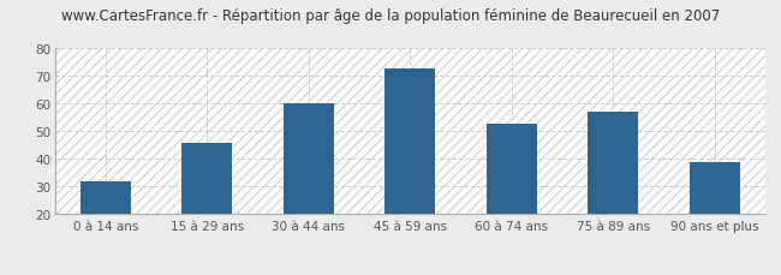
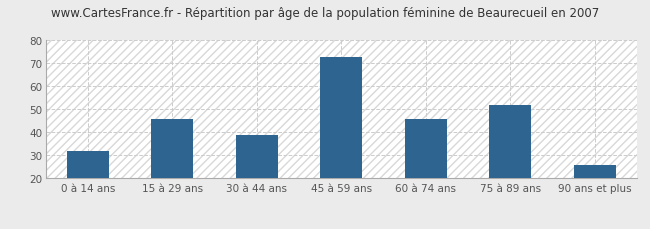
30 à 44 ans: 60 -> 39
60 à 74 ans: 53 -> 46
75 à 89 ans: 57 -> 52
90 ans et plus: 39 -> 26
